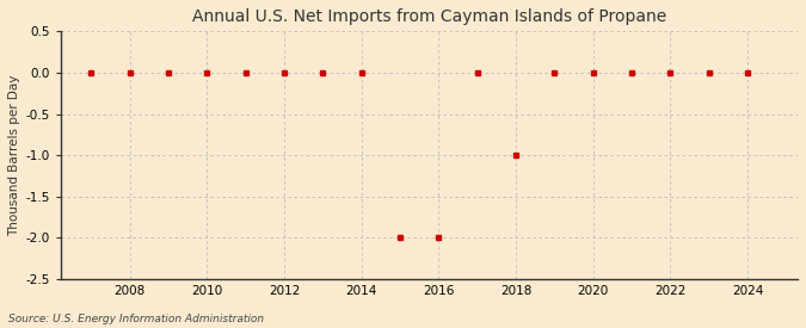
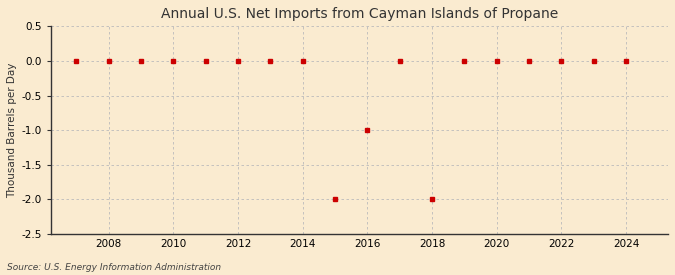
2016: -2 -> -1
2018: -1 -> -2
